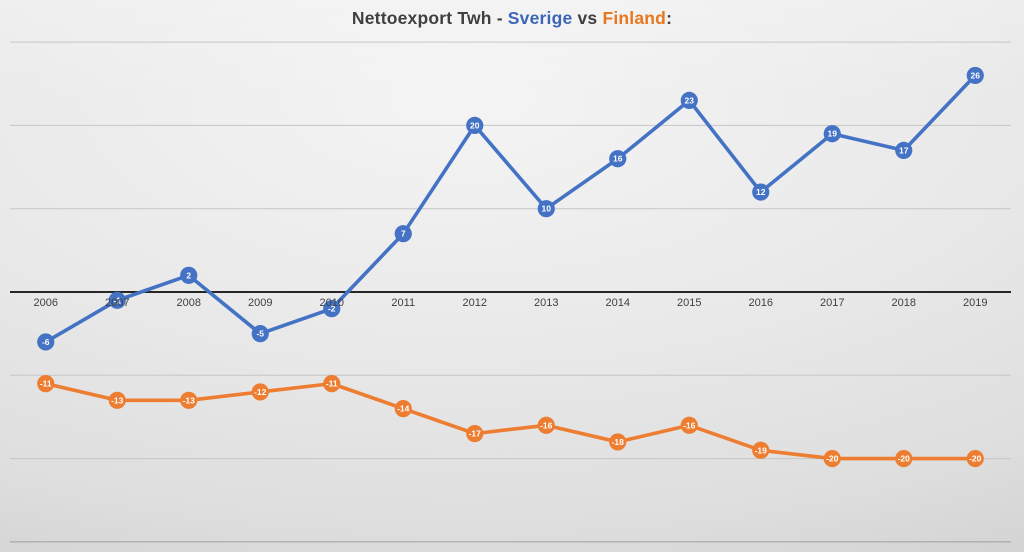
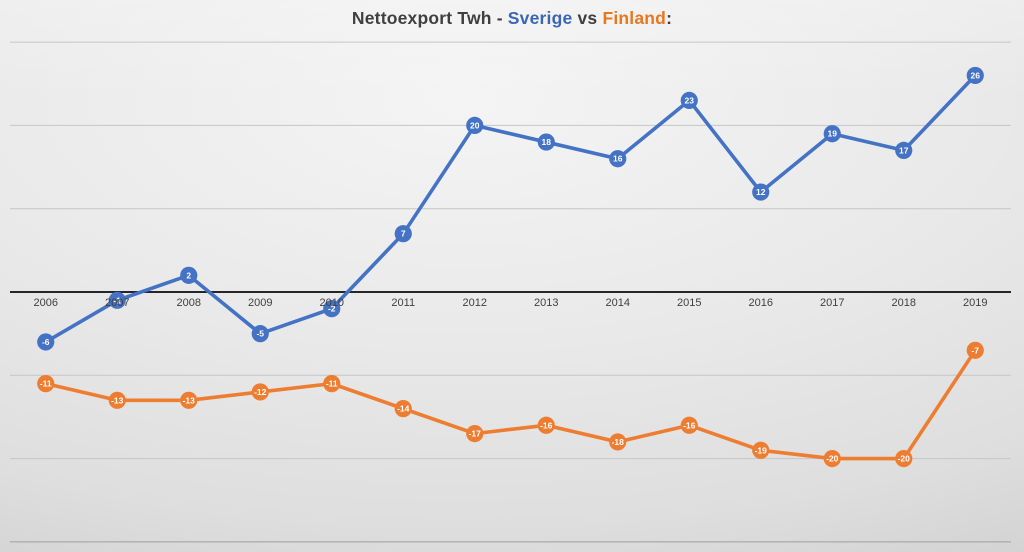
Sverige/2013: 10 -> 18
Finland/2019: -20 -> -7
